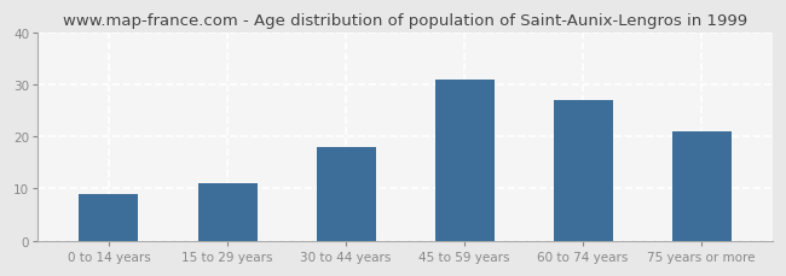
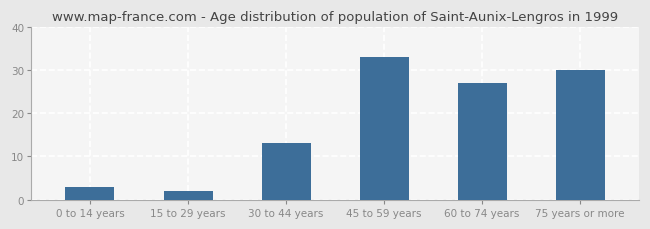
0 to 14 years: 9 -> 3
15 to 29 years: 11 -> 2
30 to 44 years: 18 -> 13
45 to 59 years: 31 -> 33
75 years or more: 21 -> 30
